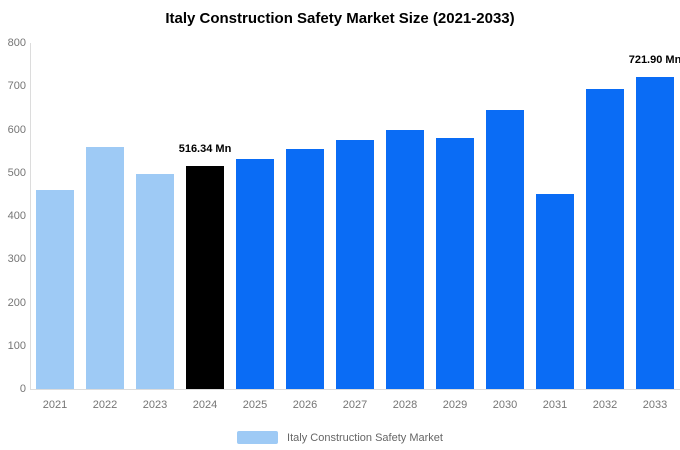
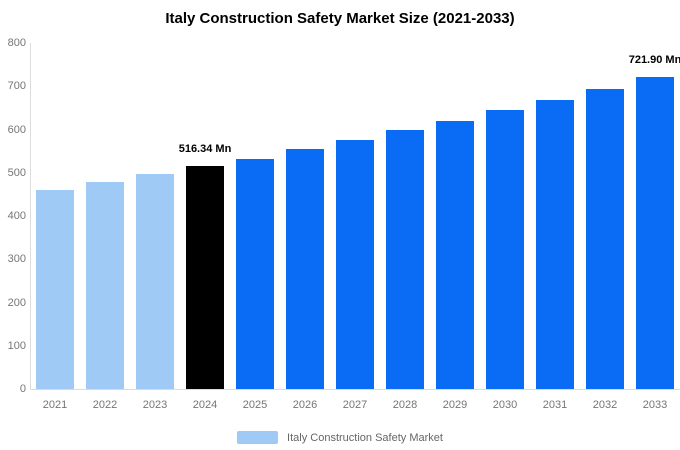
2022: 560 -> 480
2029: 580 -> 620
2031: 450 -> 670
